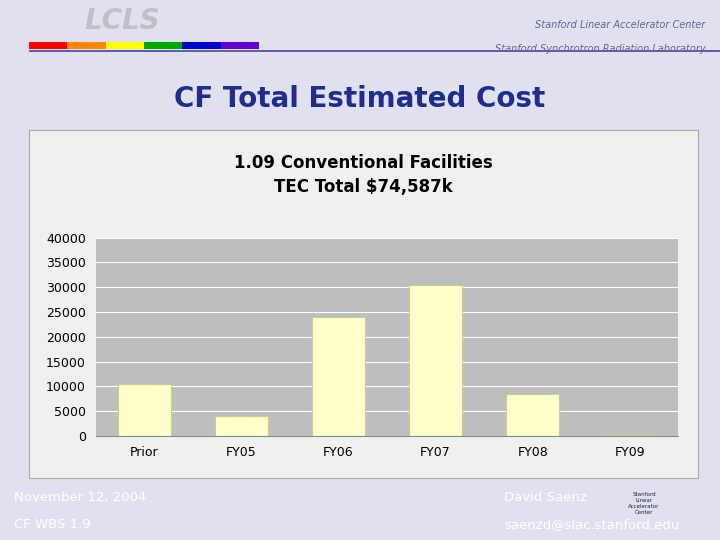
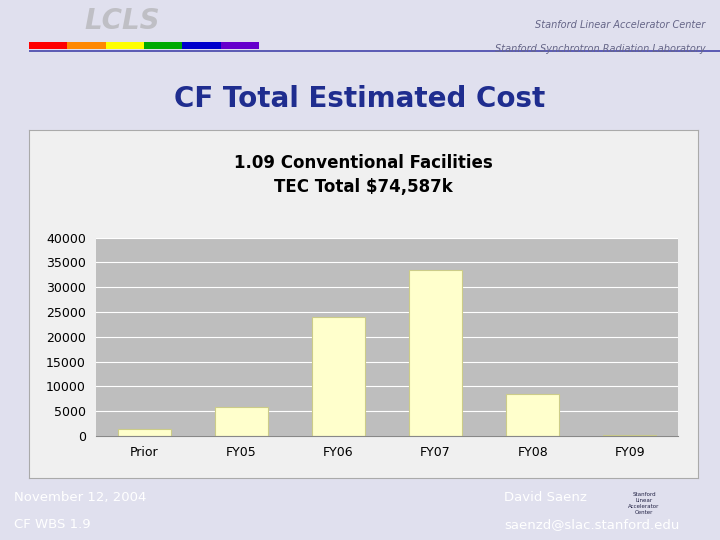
Prior: 10500 -> 1400
FY05: 4000 -> 5900
FY07: 30500 -> 33500
